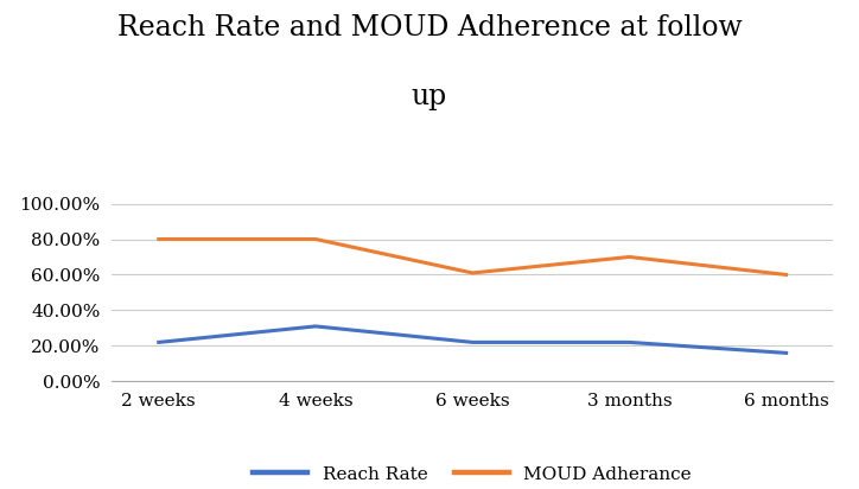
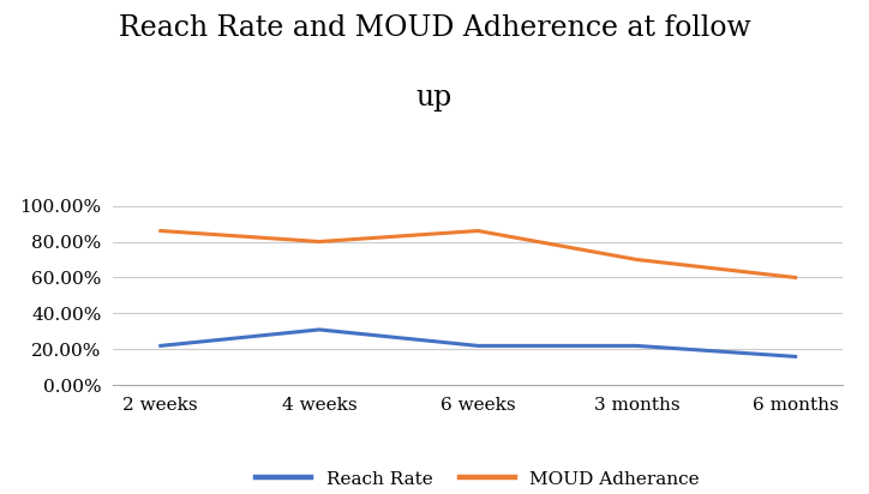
MOUD Adherance/2 weeks: 80% -> 86%
MOUD Adherance/6 weeks: 61% -> 86%
